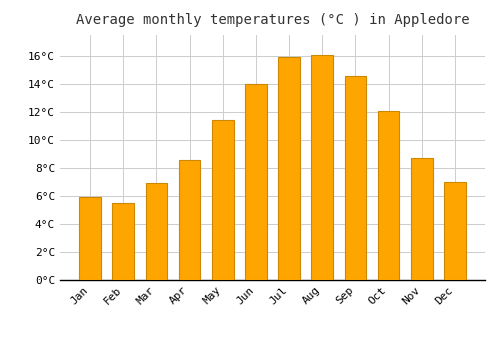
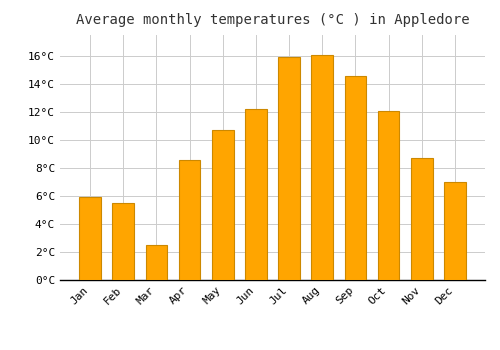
Mar: 6.9°C -> 2.5°C
May: 11.4°C -> 10.7°C
Jun: 14.0°C -> 12.2°C
